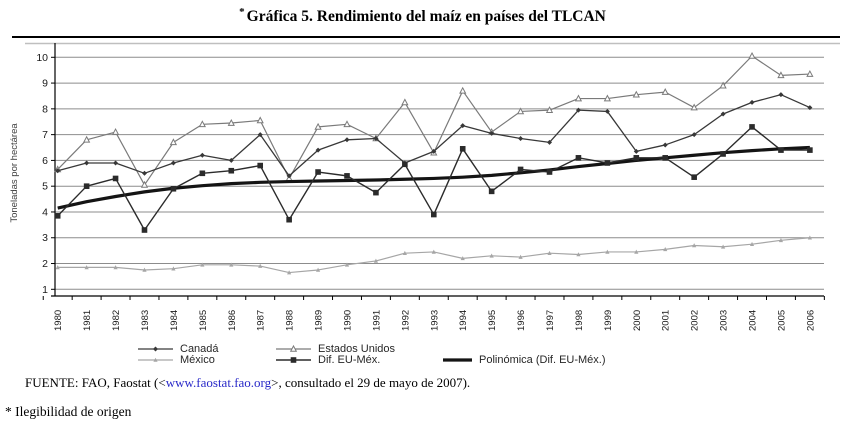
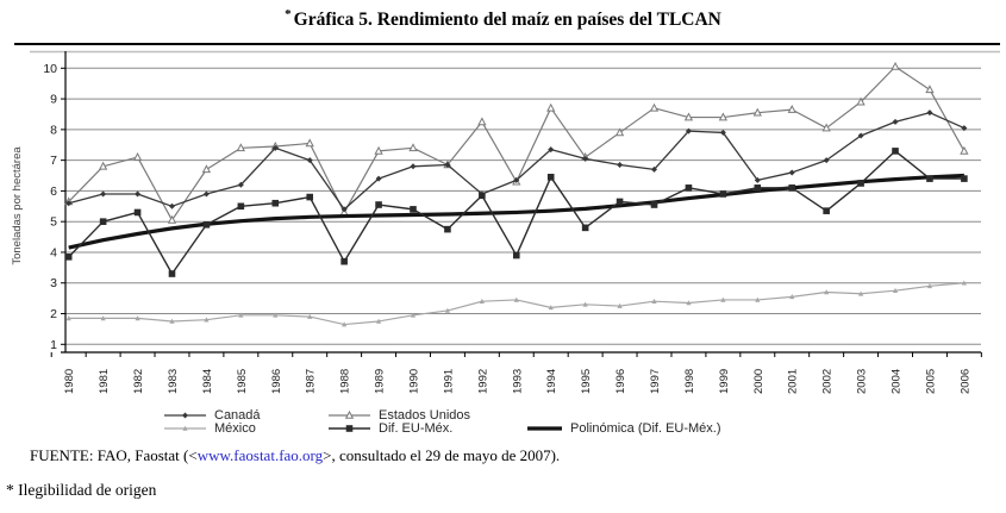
Canadá/1986: 6.0 -> 7.4
Estados Unidos/1997: 8.0 -> 8.7
Estados Unidos/2006: 9.3 -> 7.3
